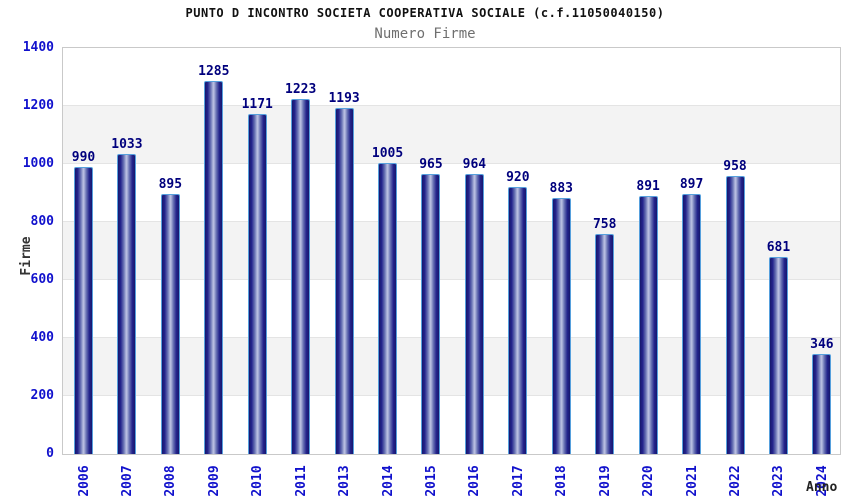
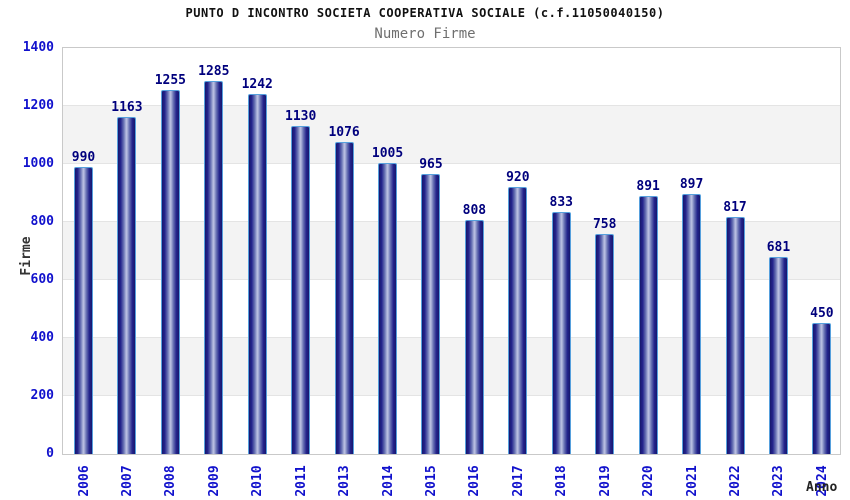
2007: 1033 -> 1163
2008: 895 -> 1255
2010: 1171 -> 1242
2011: 1223 -> 1130
2013: 1193 -> 1076
2016: 964 -> 808
2018: 883 -> 833
2022: 958 -> 817
2024: 346 -> 450
